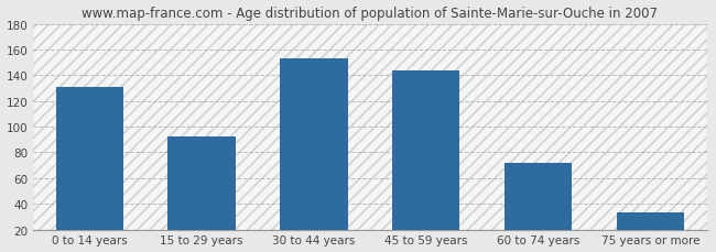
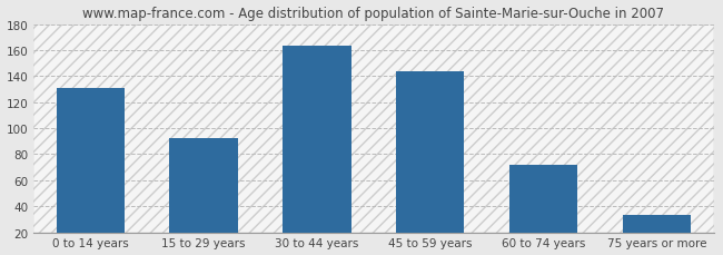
30 to 44 years: 153 -> 163
